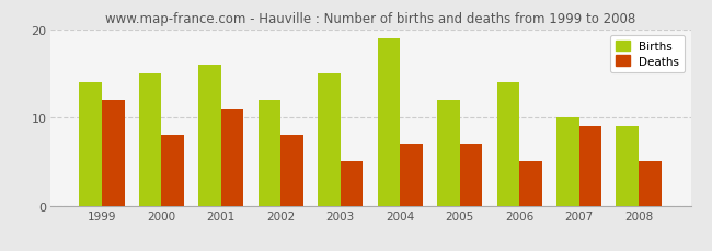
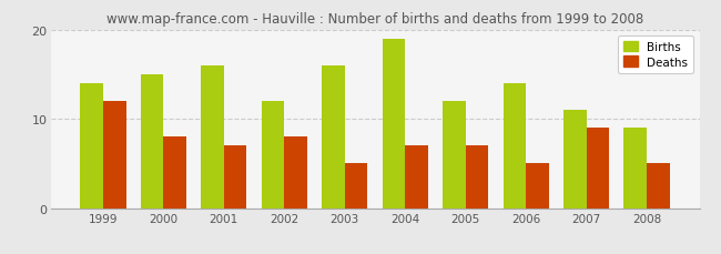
Deaths/2001: 11 -> 7
Births/2003: 15 -> 16
Births/2007: 10 -> 11
